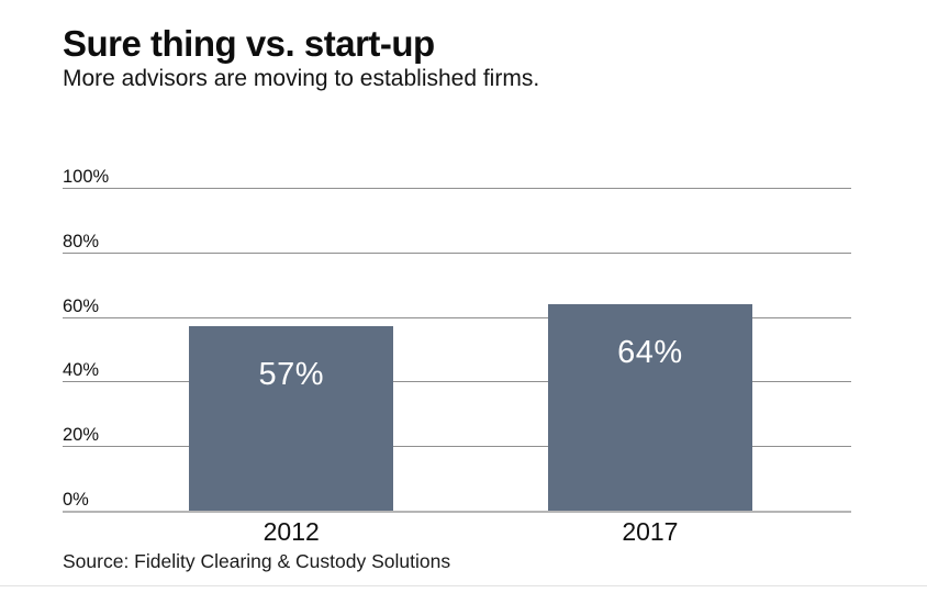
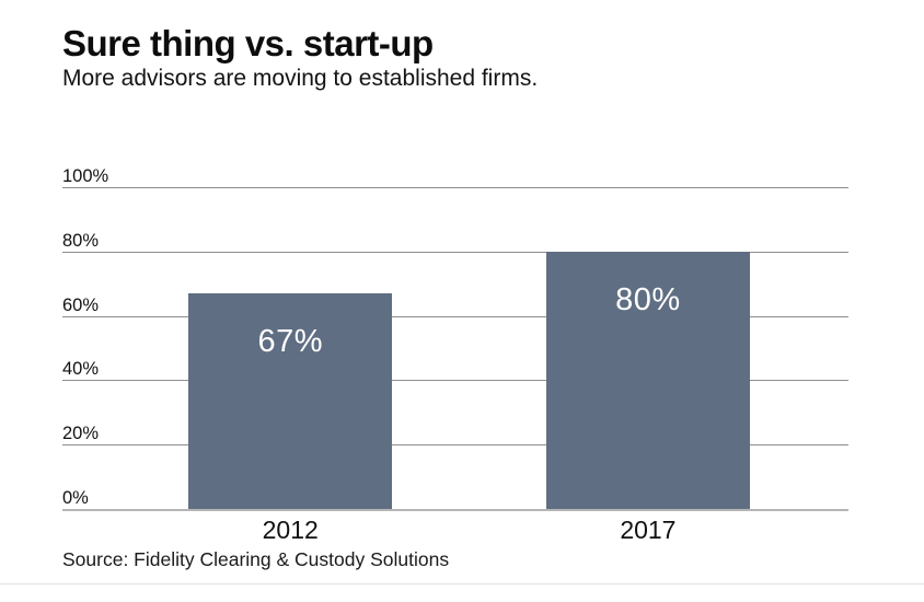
2012: 57% -> 67%
2017: 64% -> 80%
